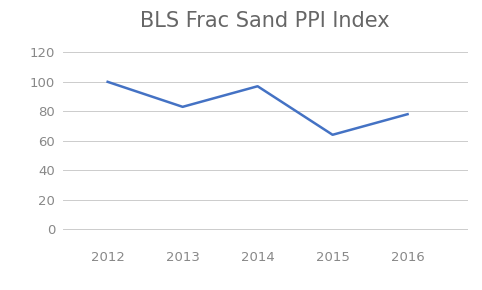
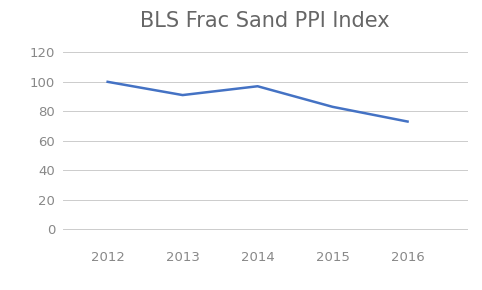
2013: 83 -> 91
2015: 64 -> 83
2016: 78 -> 73
